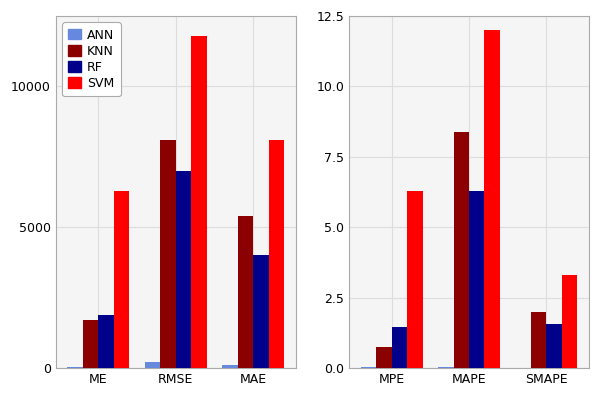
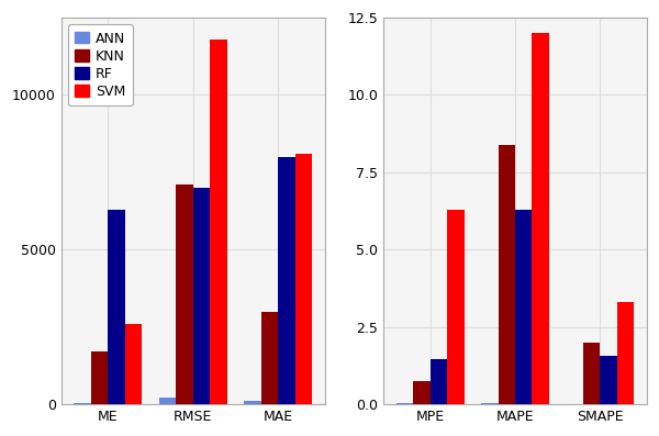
RF/ME: 1900 -> 6300
SVM/ME: 6300 -> 2600
KNN/RMSE: 8100 -> 7100
KNN/MAE: 5400 -> 3000
RF/MAE: 4000 -> 8000
